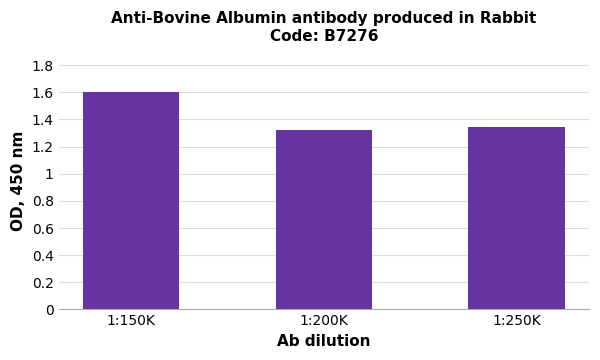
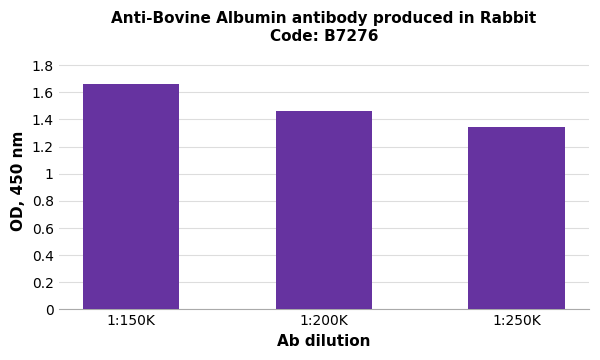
1:150K: 1.60 -> 1.67
1:200K: 1.32 -> 1.47
